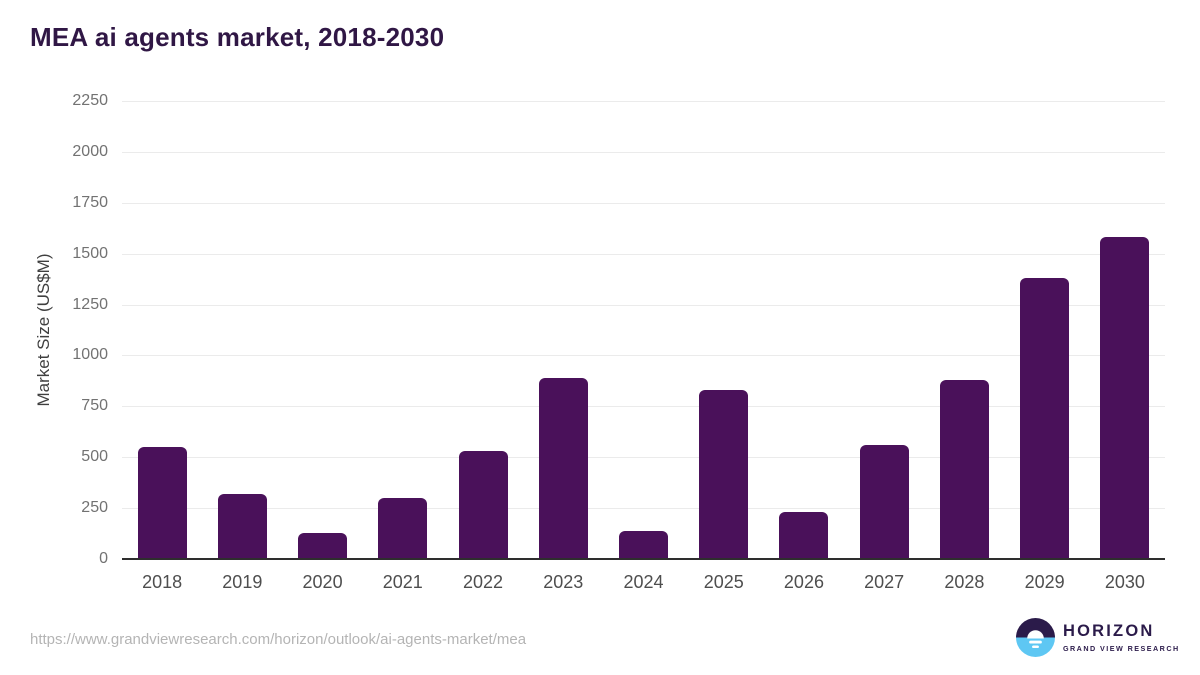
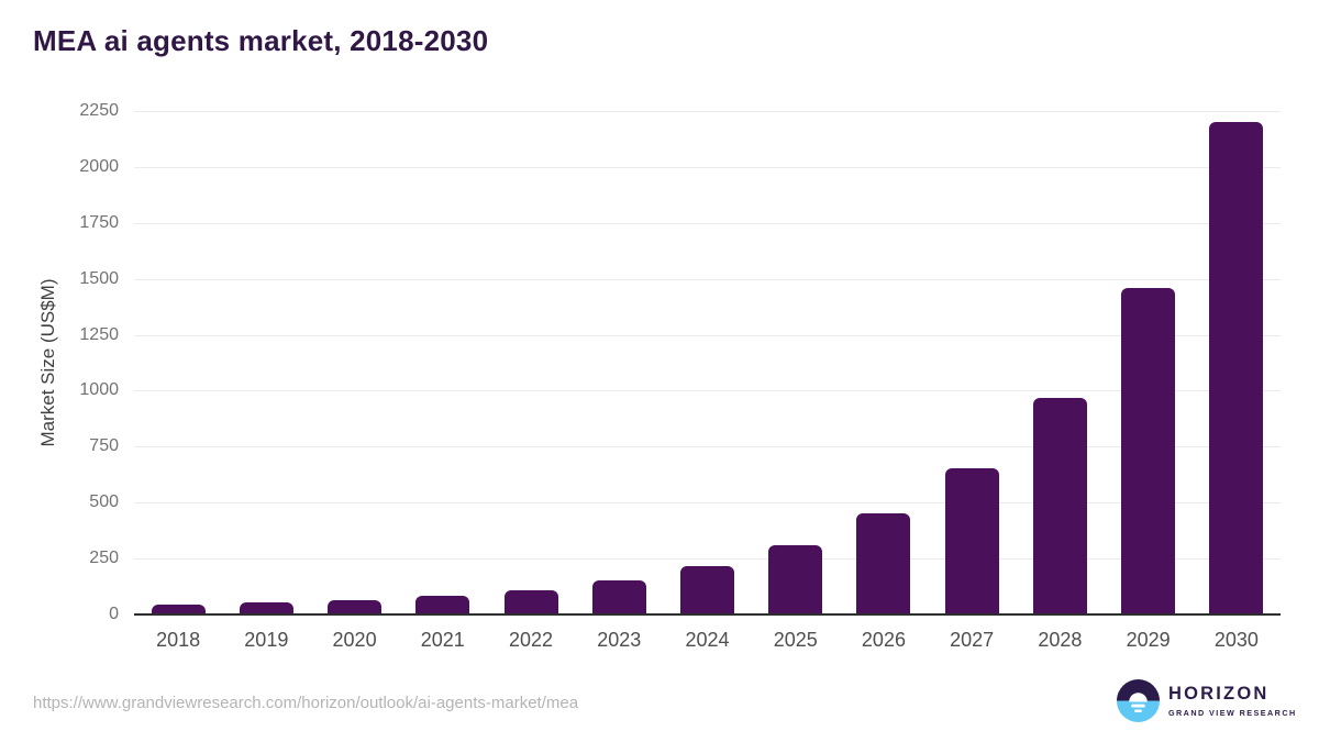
2018: 550 -> 40
2019: 320 -> 50
2020: 130 -> 60
2021: 300 -> 80
2022: 530 -> 110
2023: 890 -> 150
2024: 140 -> 220
2025: 830 -> 310
2026: 230 -> 450
2027: 560 -> 660
2028: 880 -> 970
2029: 1380 -> 1460
2030: 1580 -> 2200
